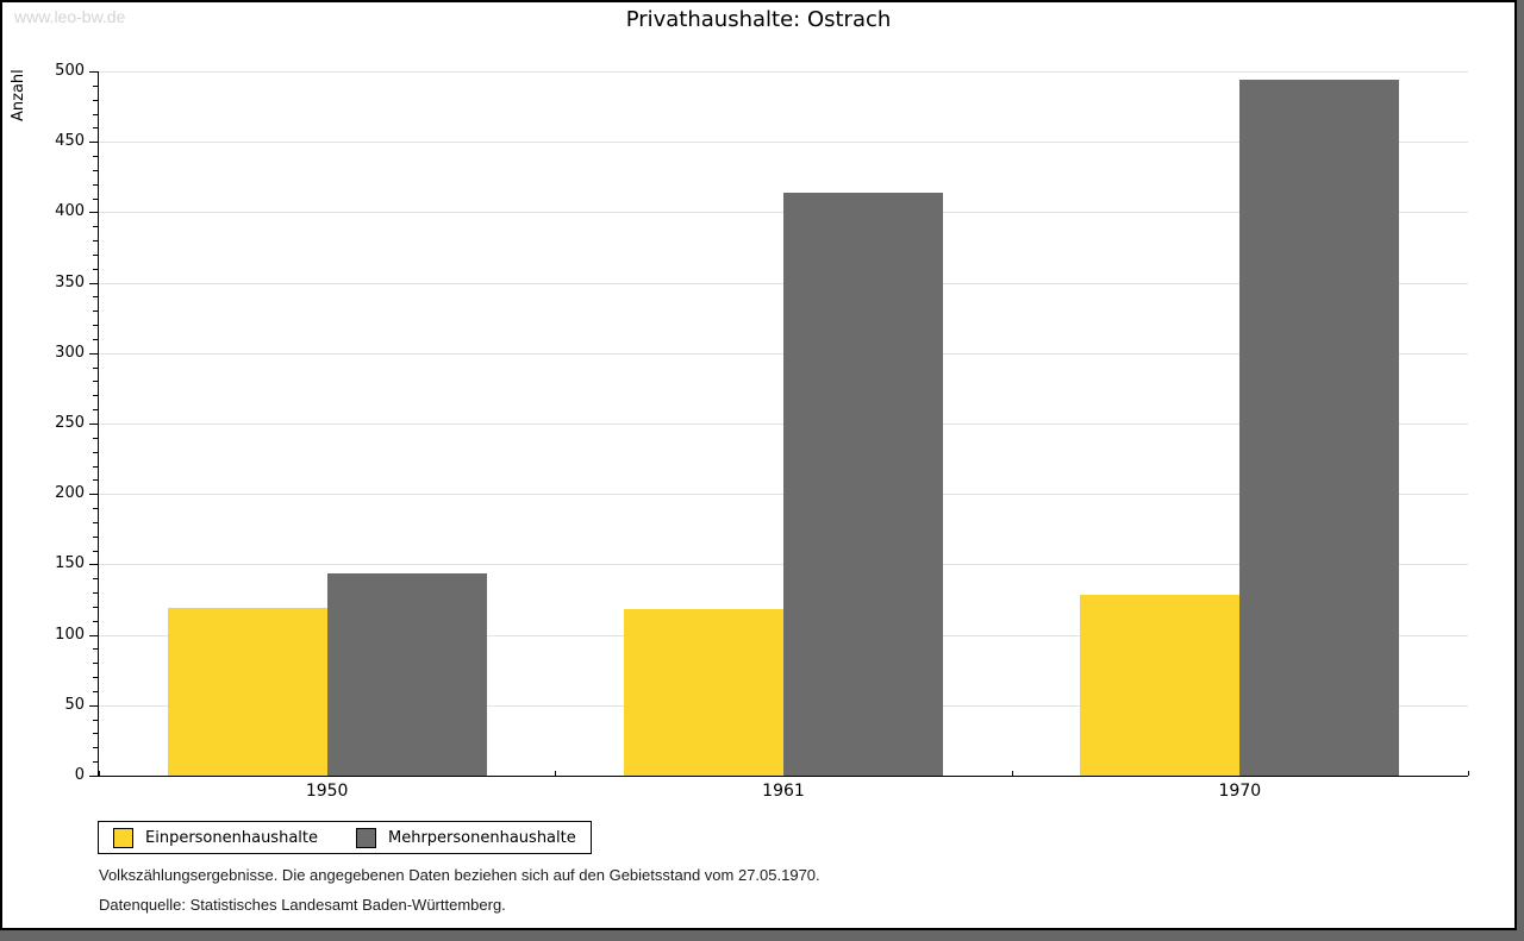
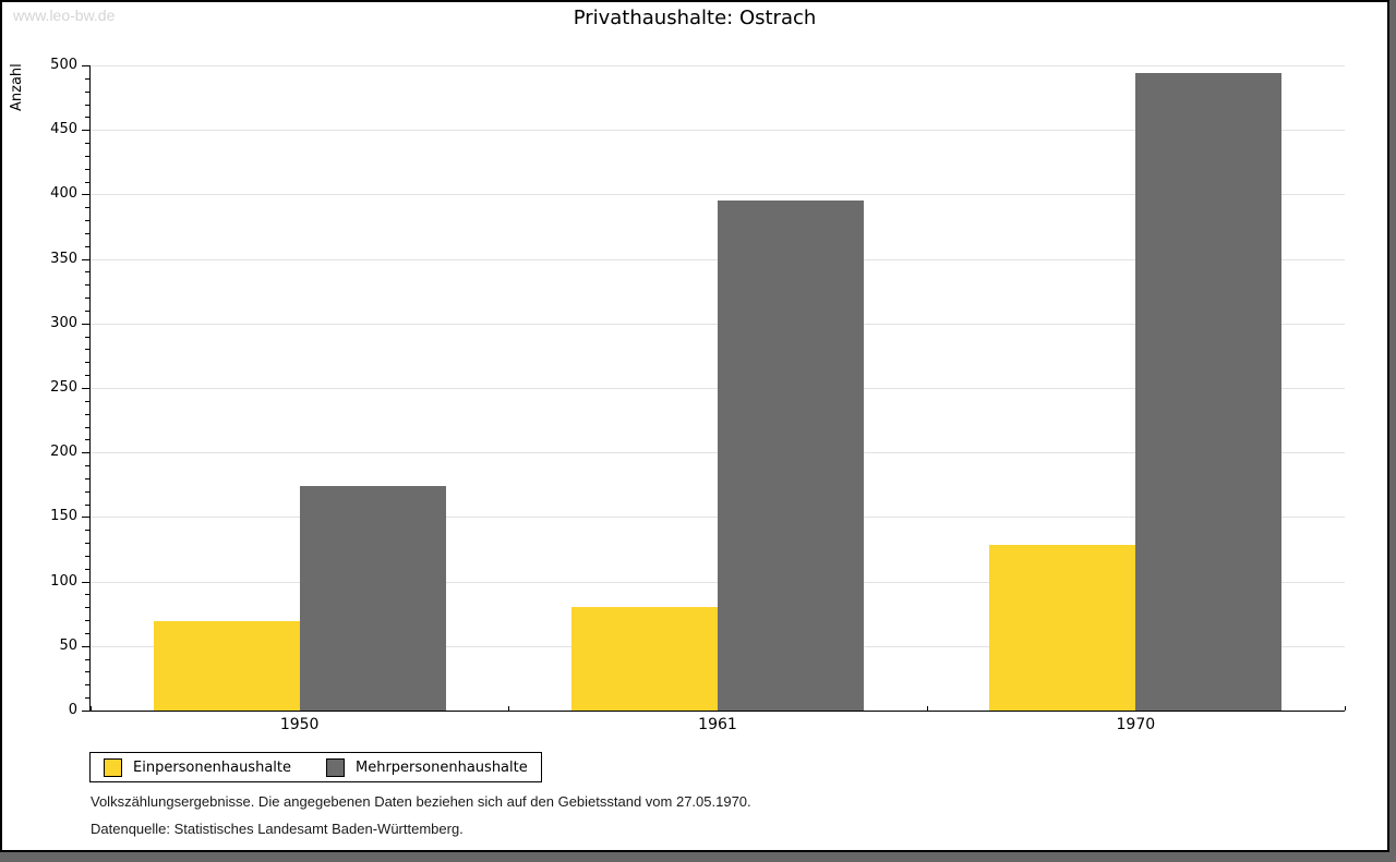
Einpersonenhaushalte/1950: 119 -> 69
Mehrpersonenhaushalte/1950: 144 -> 174
Einpersonenhaushalte/1961: 118 -> 80
Mehrpersonenhaushalte/1961: 414 -> 395
